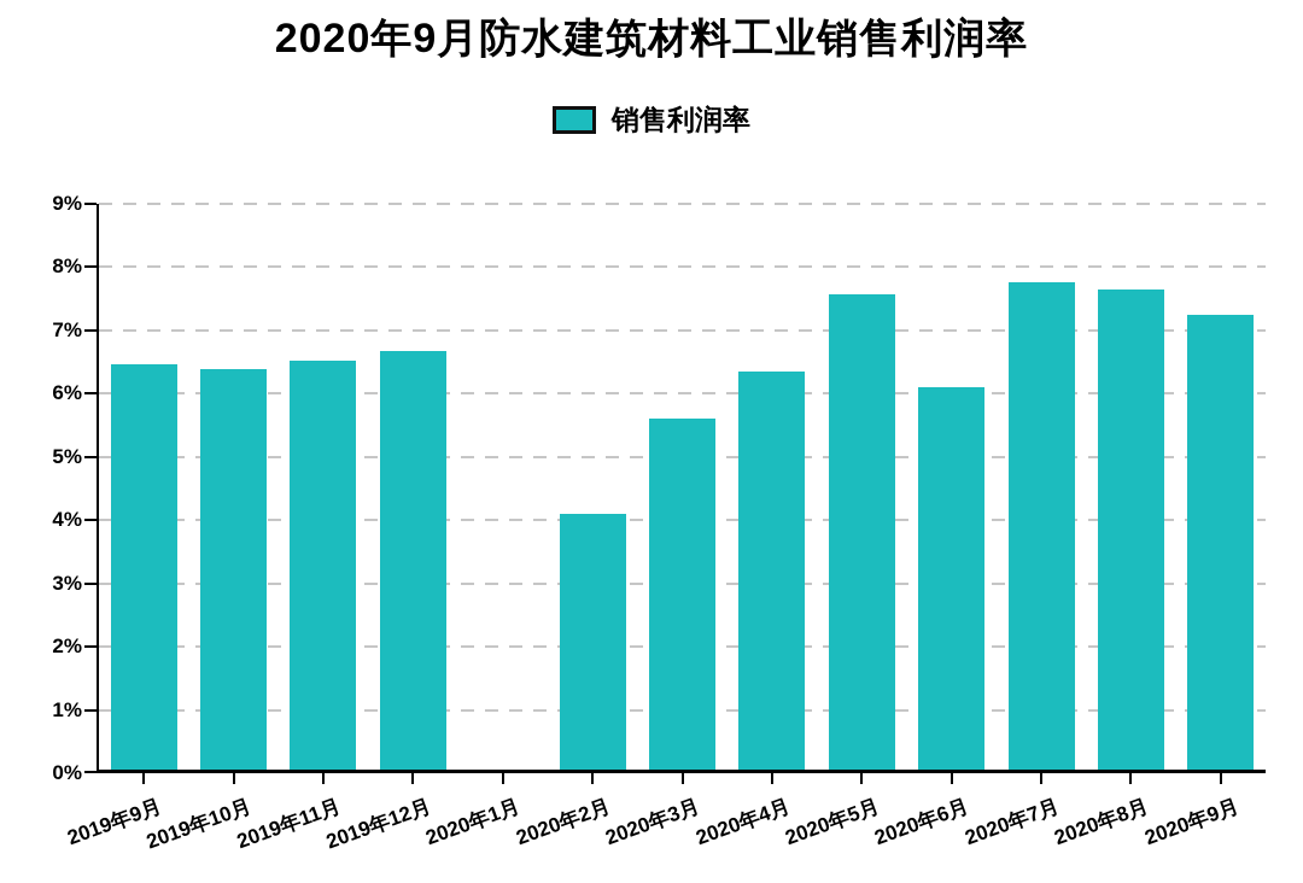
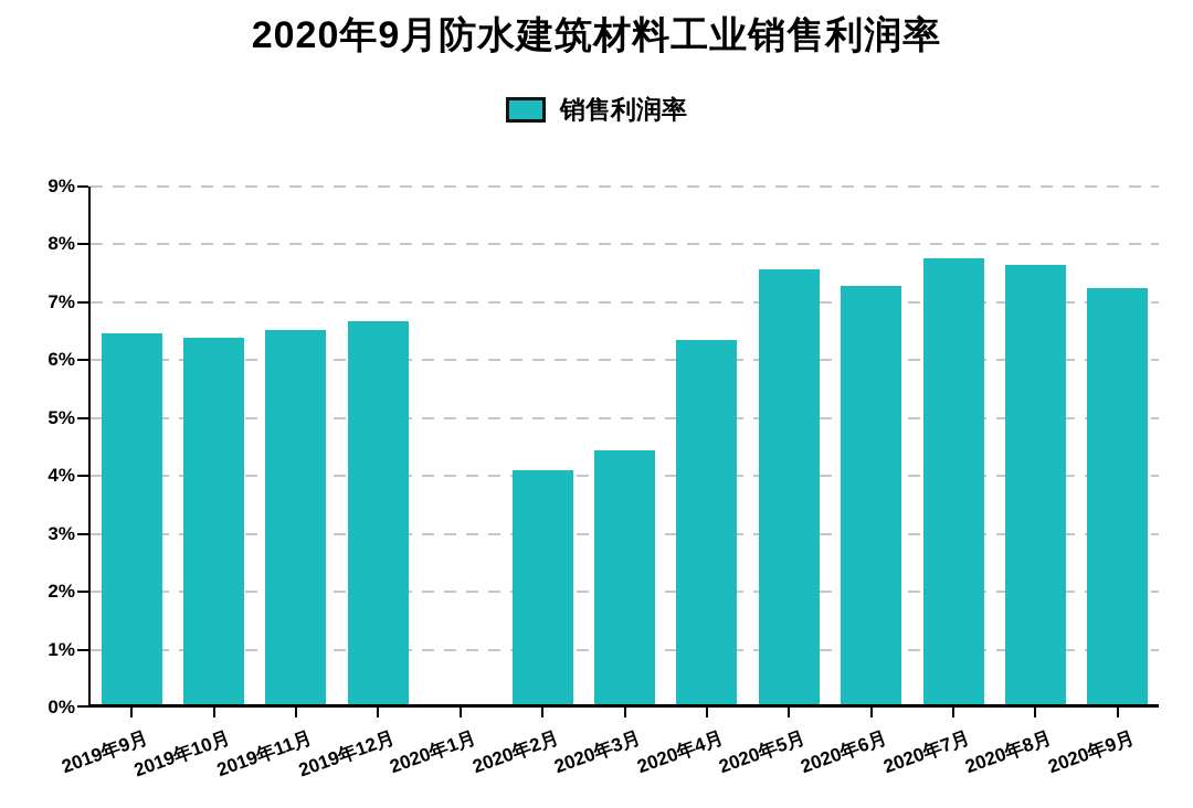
2020年3月: 5.6% -> 4.5%
2020年6月: 6.1% -> 7.3%
